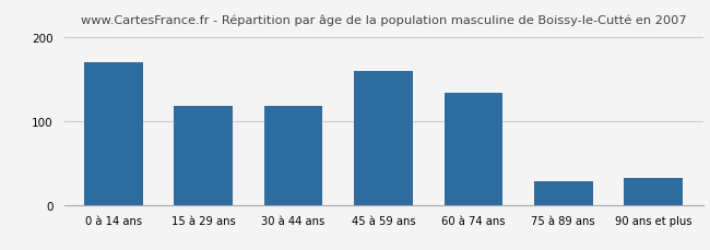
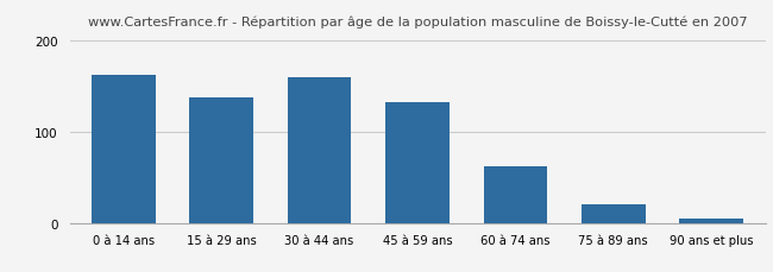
0 à 14 ans: 170 -> 162
15 à 29 ans: 118 -> 138
30 à 44 ans: 118 -> 160
45 à 59 ans: 160 -> 132
60 à 74 ans: 134 -> 62
75 à 89 ans: 28 -> 20
90 ans et plus: 32 -> 5
